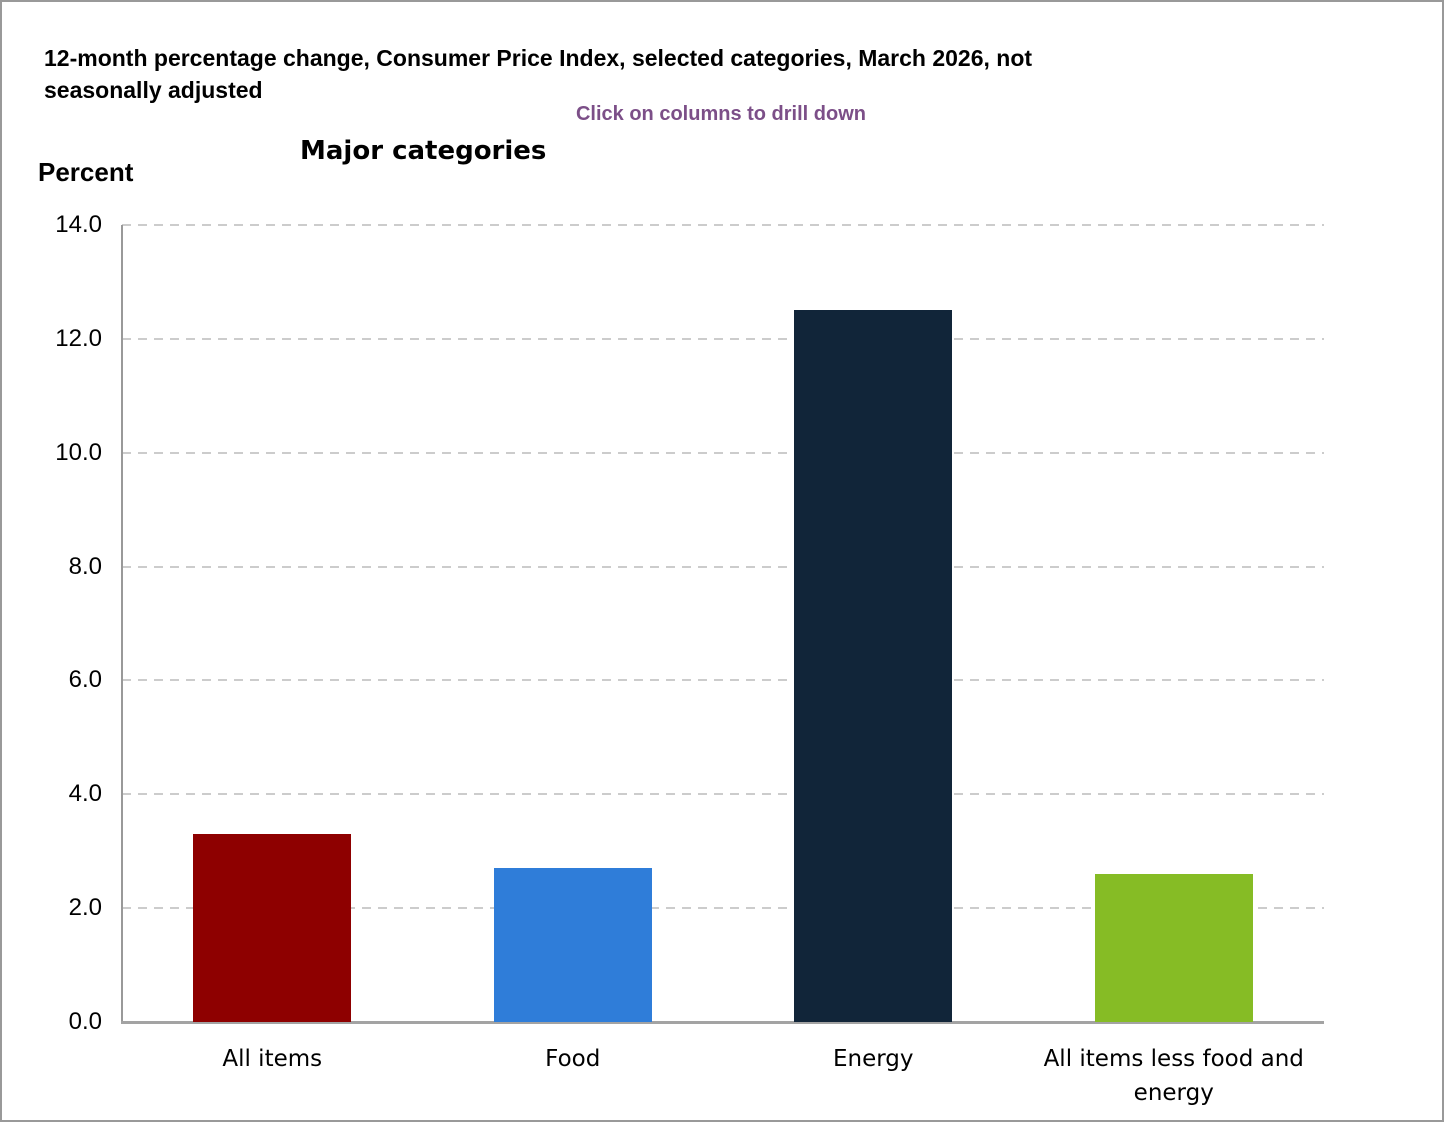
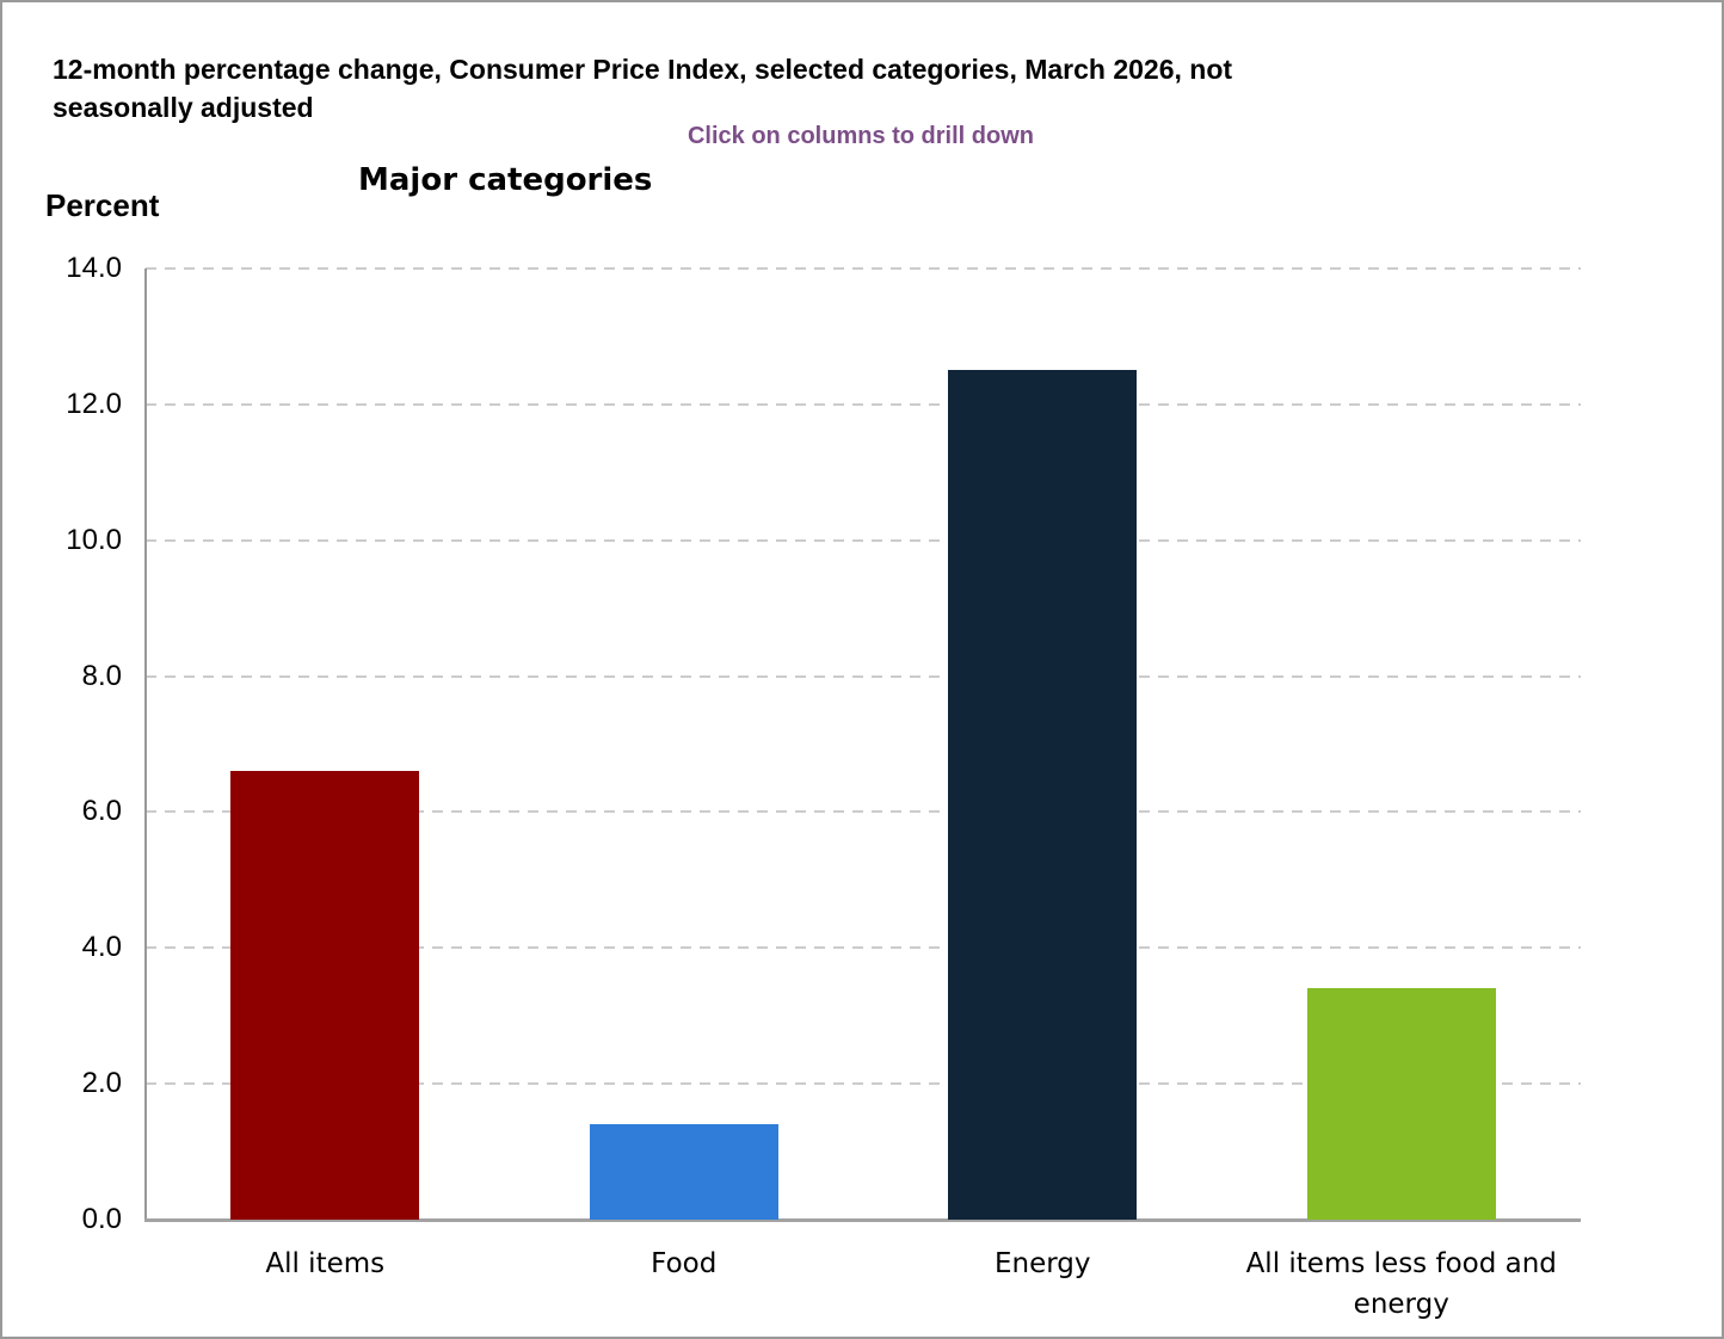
All items: 3.3 -> 6.6
Food: 2.7 -> 1.4
All items less food and energy: 2.6 -> 3.4
